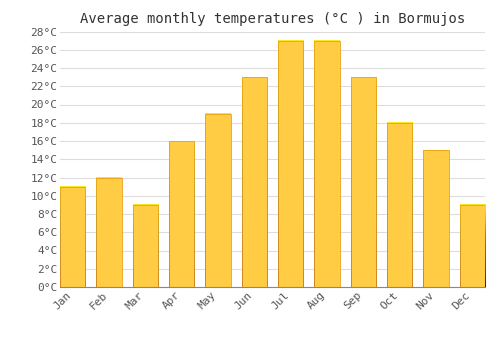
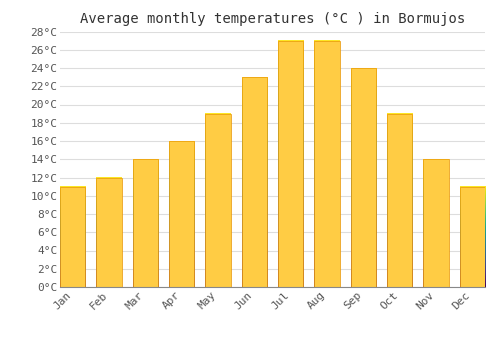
Mar: 9°C -> 14°C
Sep: 23°C -> 24°C
Oct: 18°C -> 19°C
Nov: 15°C -> 14°C
Dec: 9°C -> 11°C
